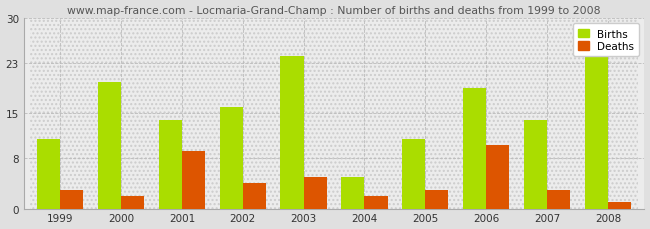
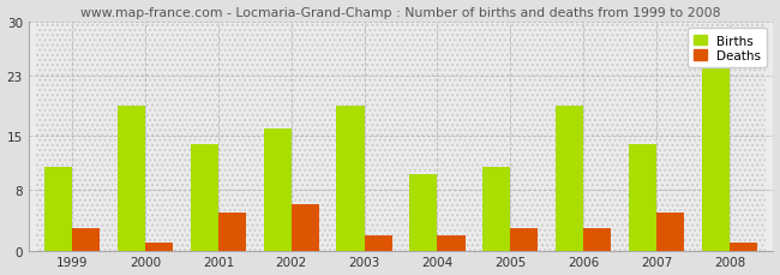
Births/2000: 20 -> 19
Deaths/2000: 2 -> 1
Deaths/2001: 9 -> 5
Deaths/2002: 4 -> 6
Births/2003: 24 -> 19
Deaths/2003: 5 -> 2
Births/2004: 5 -> 10
Deaths/2006: 10 -> 3
Deaths/2007: 3 -> 5
